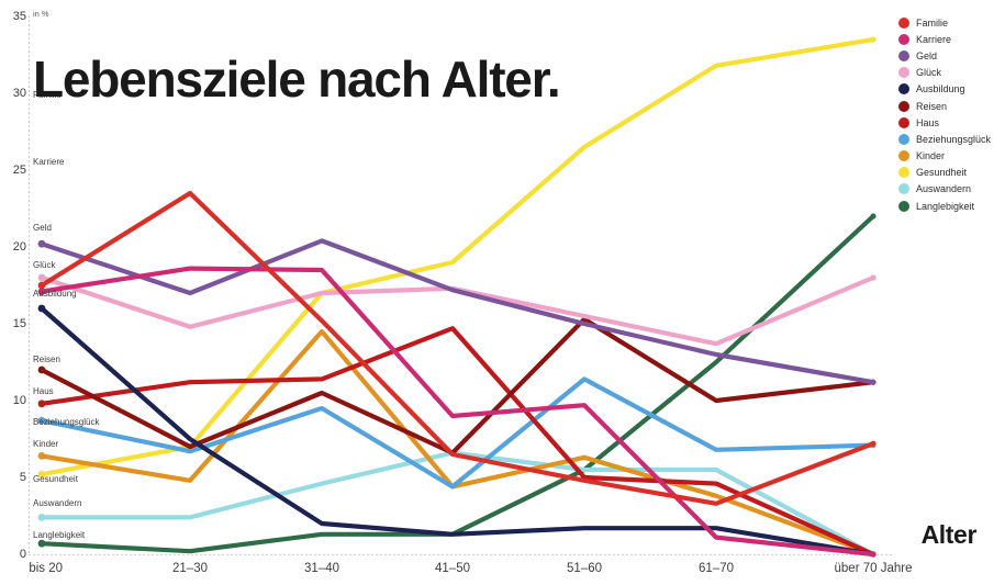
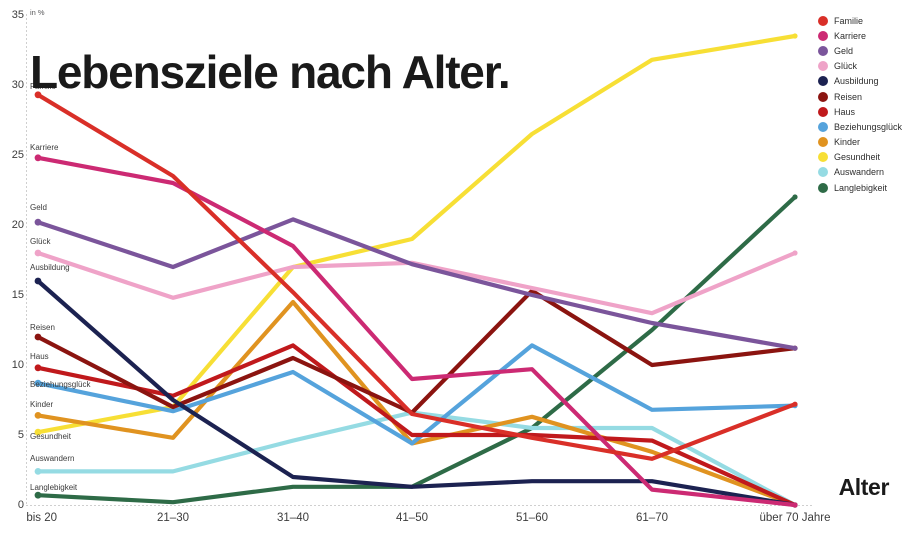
Familie/bis 20: 17.5 -> 29.3
Karriere/bis 20: 17.1 -> 24.8
Karriere/21–30: 18.6 -> 23.0
Haus/21–30: 11.2 -> 7.8
Haus/41–50: 14.7 -> 5.0
